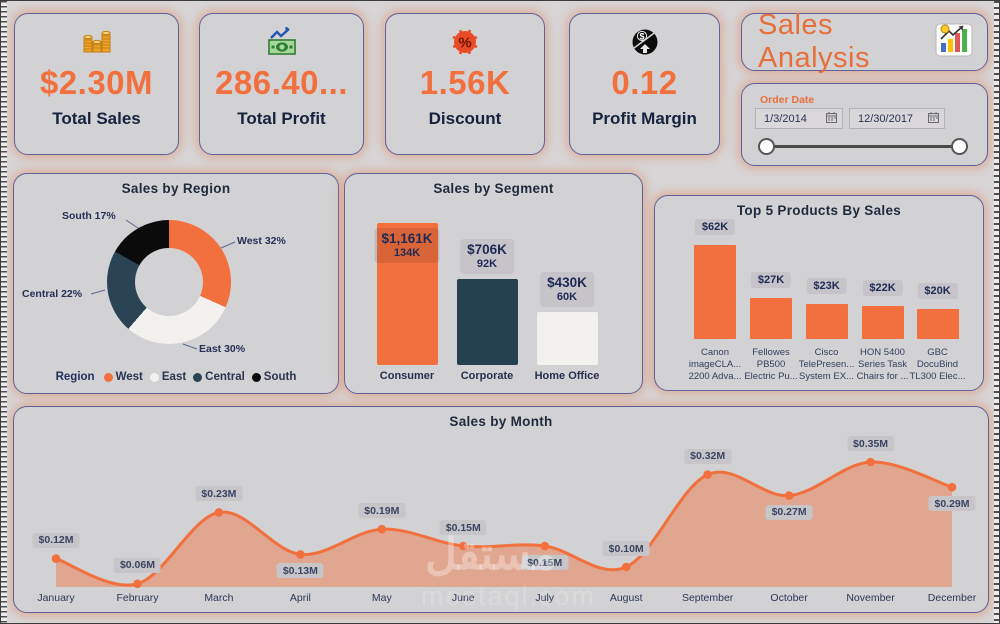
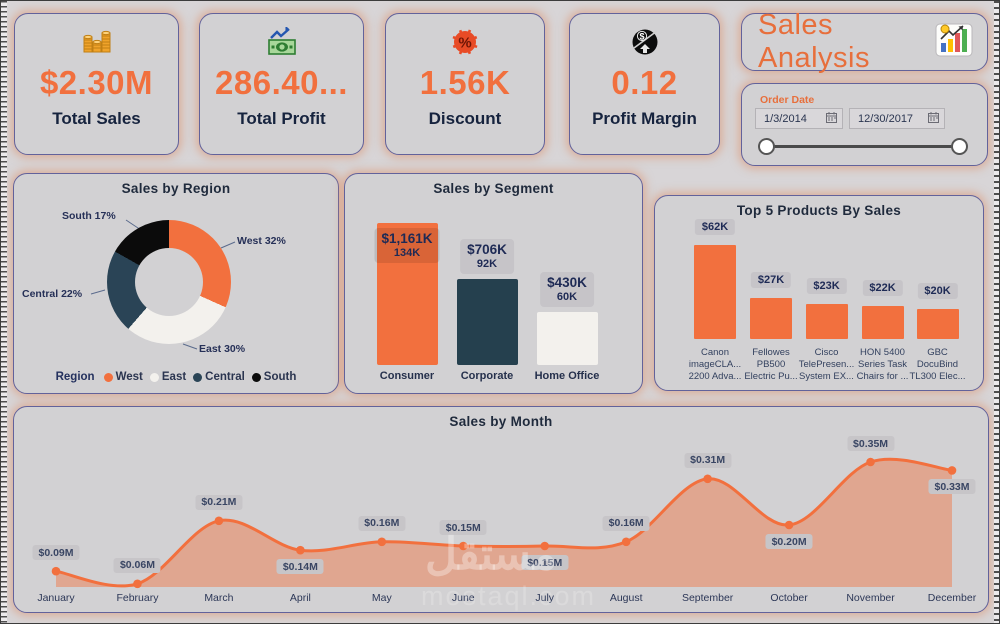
Sales by Month/January: $0.12M -> $0.09M
Sales by Month/March: $0.23M -> $0.21M
Sales by Month/April: $0.13M -> $0.14M
Sales by Month/May: $0.19M -> $0.16M
Sales by Month/August: $0.10M -> $0.16M
Sales by Month/September: $0.32M -> $0.31M
Sales by Month/October: $0.27M -> $0.20M
Sales by Month/December: $0.29M -> $0.33M
